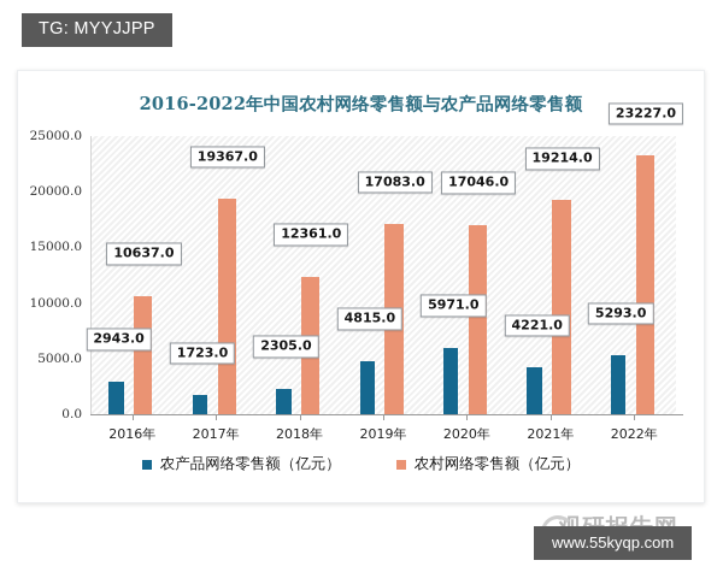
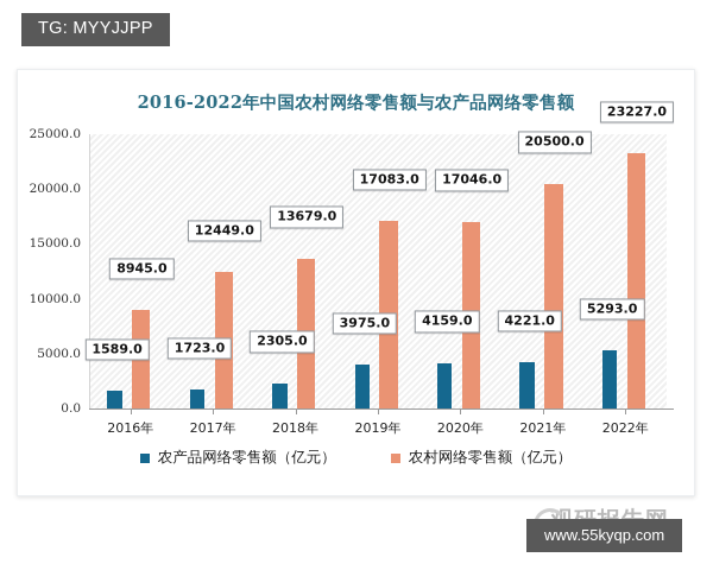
农产品网络零售额（亿元）/2016年: 2943.0 -> 1589.0
农村网络零售额（亿元）/2016年: 10637.0 -> 8945.0
农村网络零售额（亿元）/2017年: 19367.0 -> 12449.0
农村网络零售额（亿元）/2018年: 12361.0 -> 13679.0
农产品网络零售额（亿元）/2019年: 4815.0 -> 3975.0
农产品网络零售额（亿元）/2020年: 5971.0 -> 4159.0
农村网络零售额（亿元）/2021年: 19214.0 -> 20500.0
